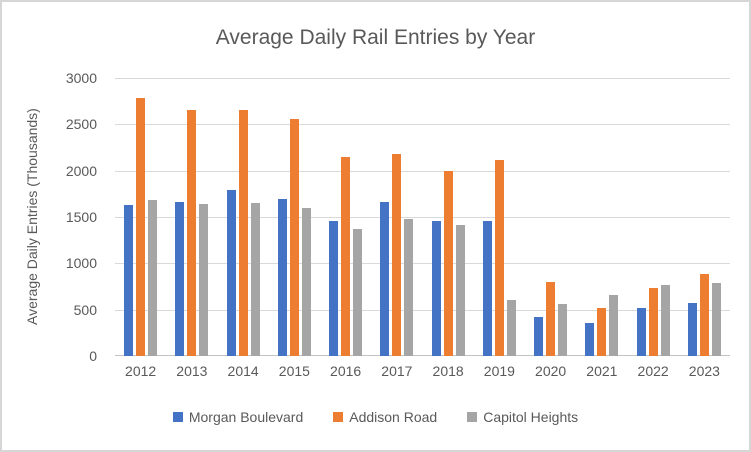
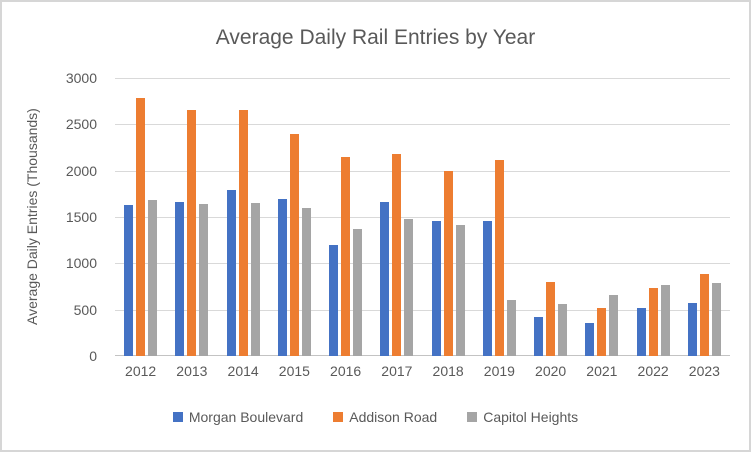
Addison Road/2015: 2600 -> 2400
Morgan Boulevard/2016: 1500 -> 1200
